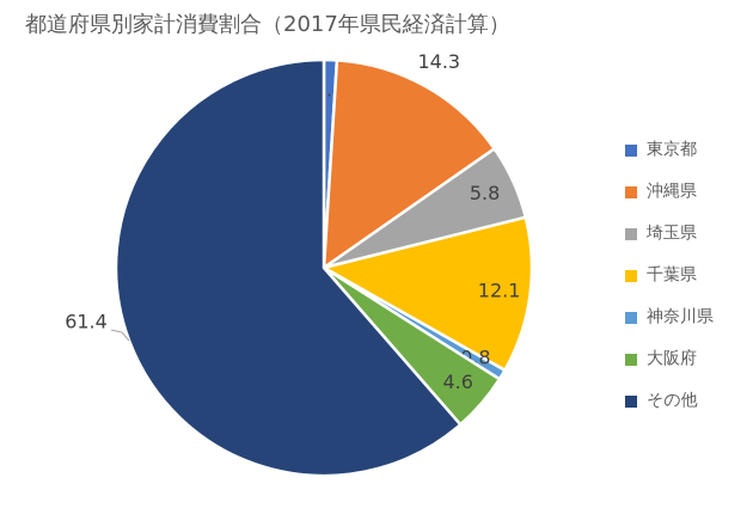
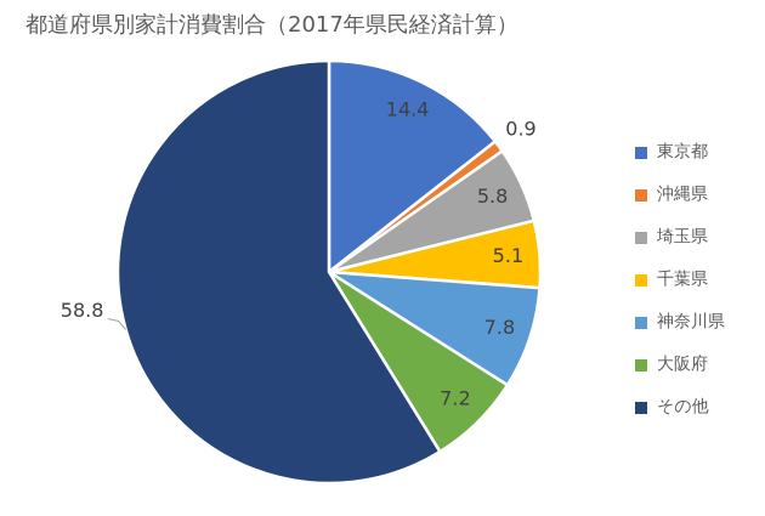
東京都: 1.0 -> 14.4
沖縄県: 14.3 -> 0.9
千葉県: 12.1 -> 5.1
神奈川県: 0.8 -> 7.8
大阪府: 4.6 -> 7.2
その他: 61.4 -> 58.8
